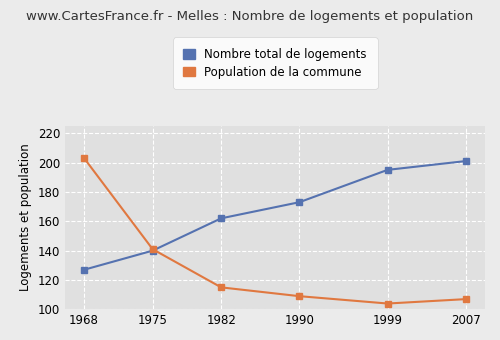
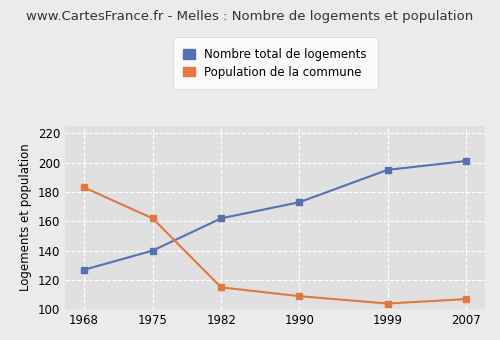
Population de la commune/1968: 203 -> 183
Population de la commune/1975: 141 -> 162
